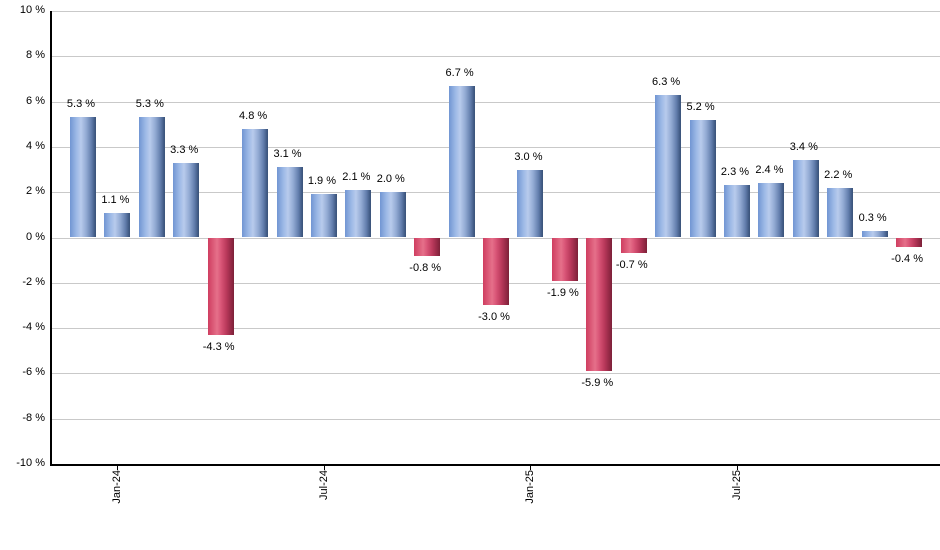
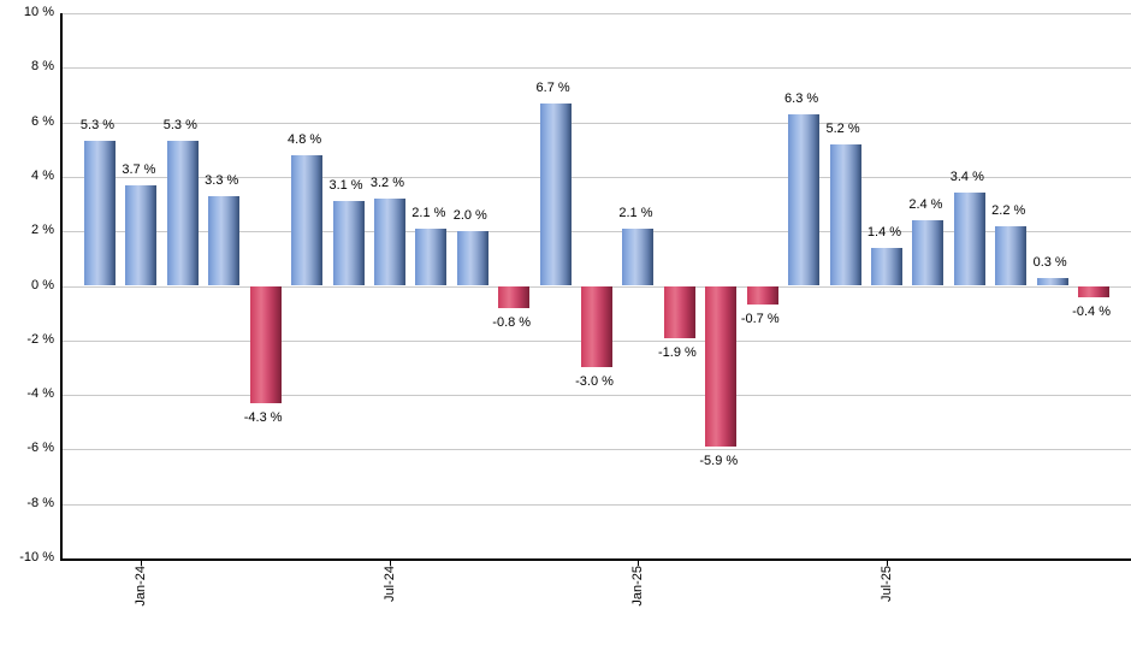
Jan-24: 1.1 -> 3.7
Jul-24: 1.9 -> 3.2
Jan-25: 3.0 -> 2.1
Jul-25: 2.3 -> 1.4
